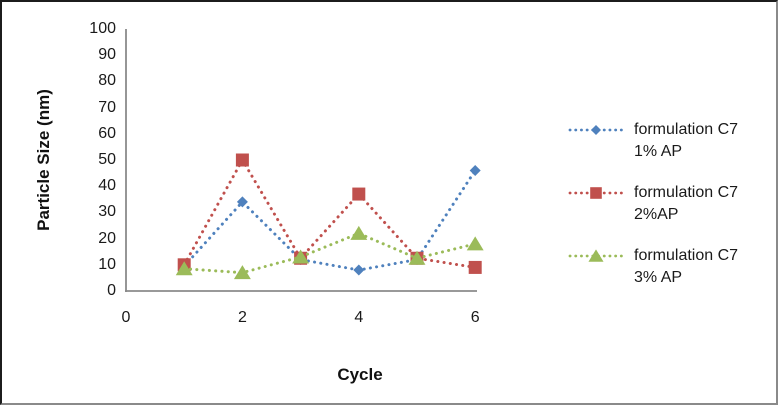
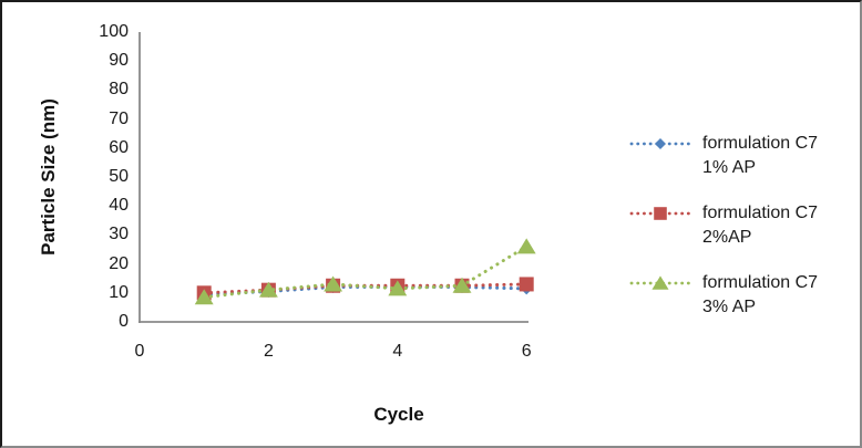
formulation C7 1% AP/2: 34 -> 10
formulation C7 2%AP/2: 50 -> 11
formulation C7 3% AP/2: 7 -> 11
formulation C7 1% AP/4: 8 -> 12
formulation C7 2%AP/4: 37 -> 12
formulation C7 3% AP/4: 22 -> 12
formulation C7 1% AP/6: 46 -> 12
formulation C7 2%AP/6: 9 -> 13
formulation C7 3% AP/6: 18 -> 26
